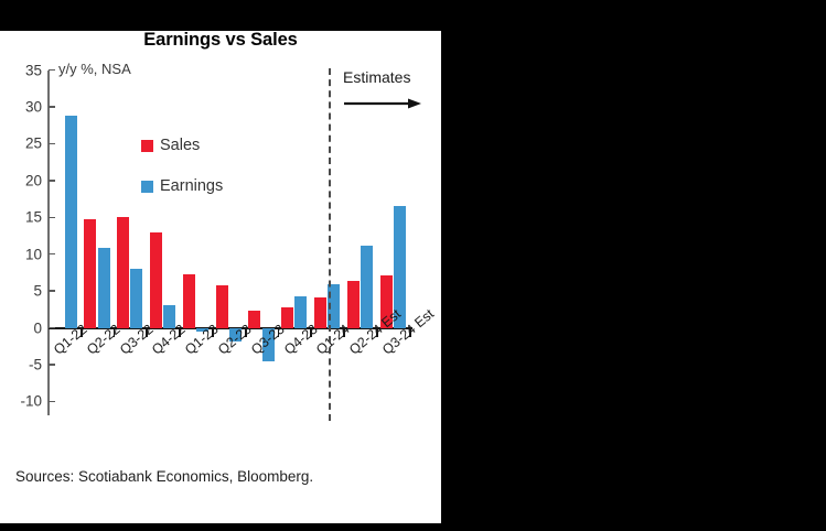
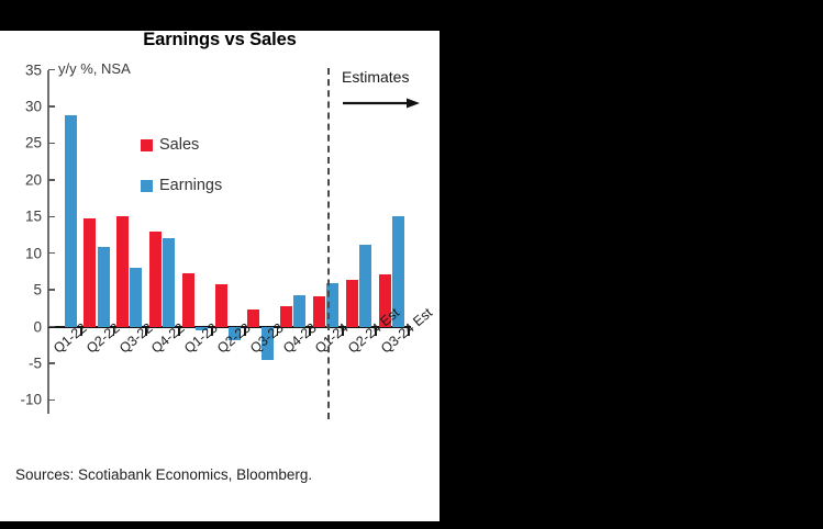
Earnings/Q4-22: 3 -> 12
Earnings/Q3-24 Est: 16 -> 15
